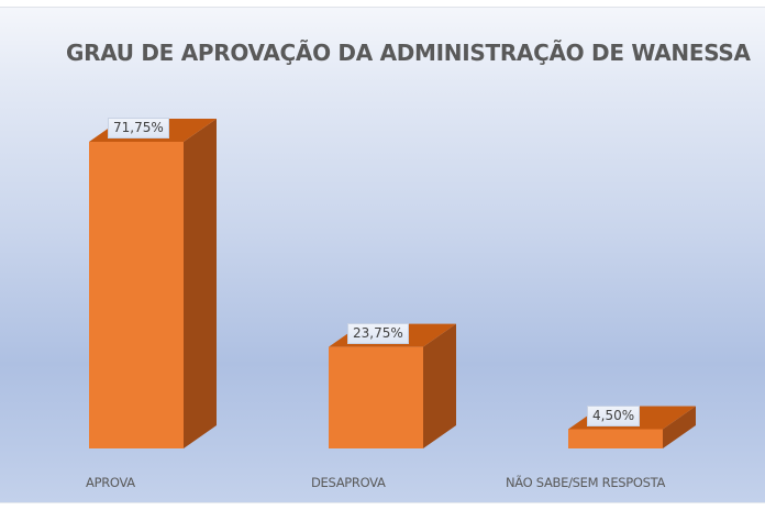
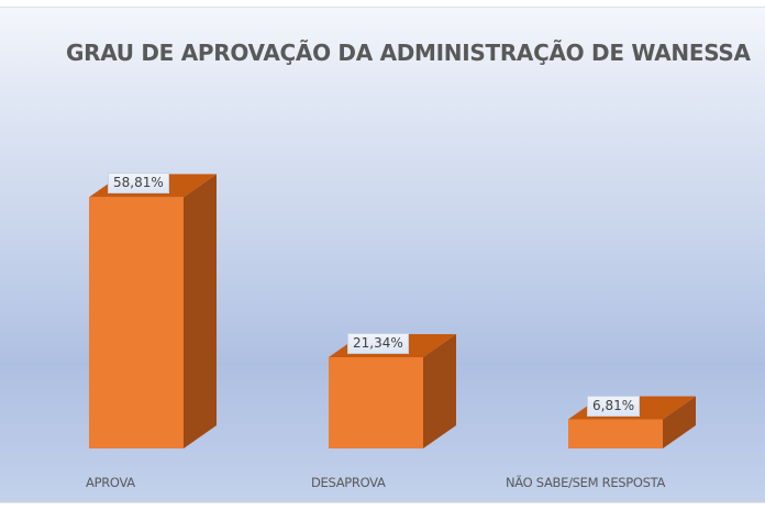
APROVA: 71,75% -> 58,81%
DESAPROVA: 23,75% -> 21,34%
NÃO SABE/SEM RESPOSTA: 4,50% -> 6,81%
